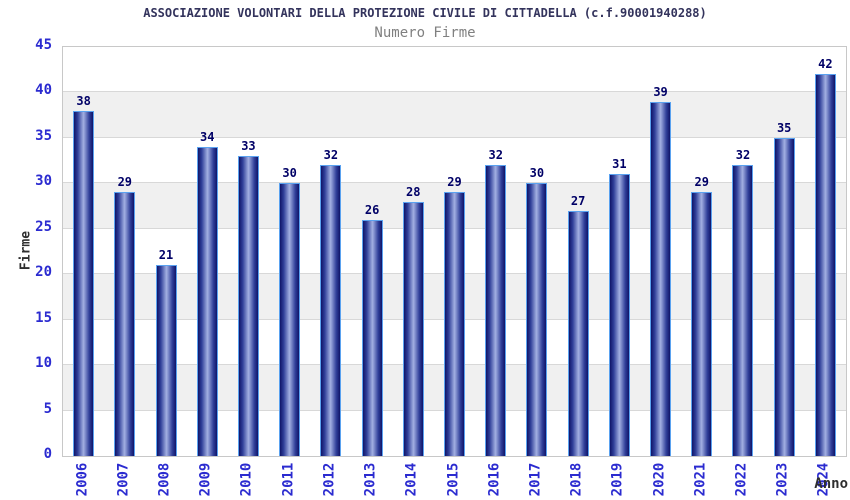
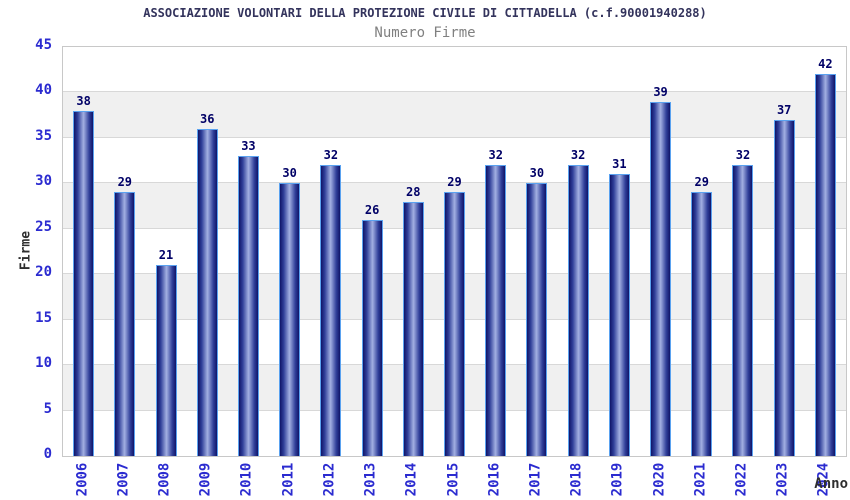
2009: 34 -> 36
2018: 27 -> 32
2023: 35 -> 37
